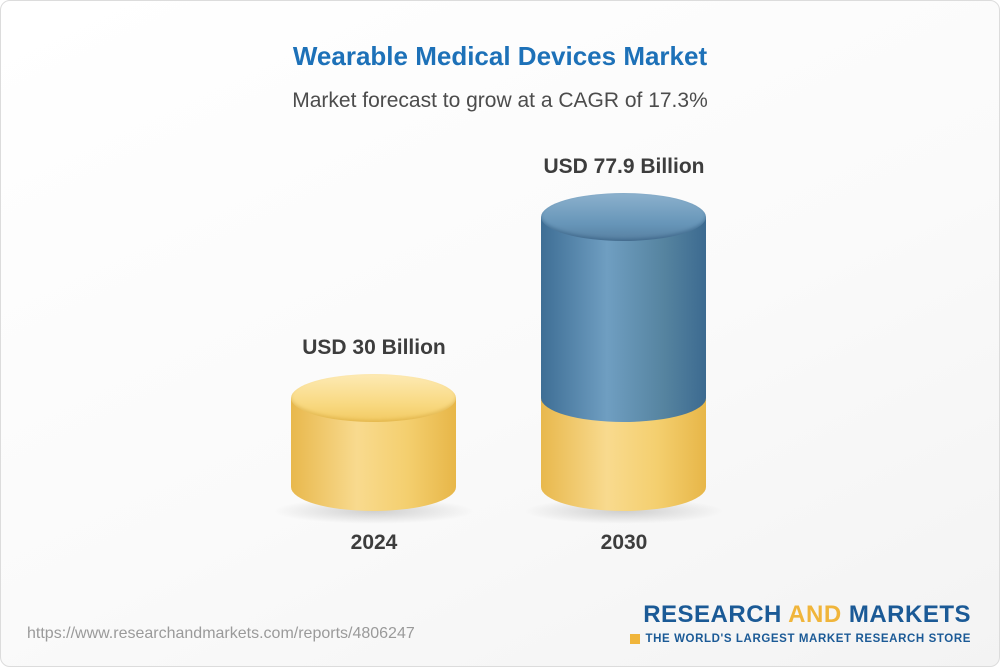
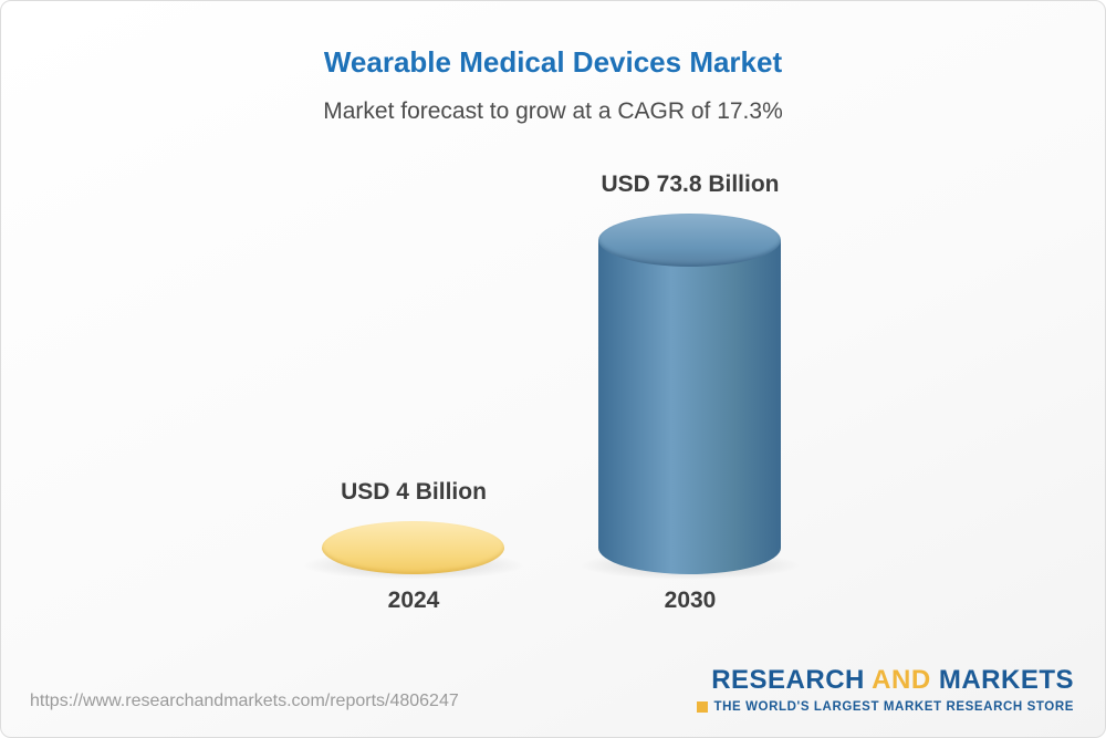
2024: 30 -> 4
2030: 77.9 -> 73.8
